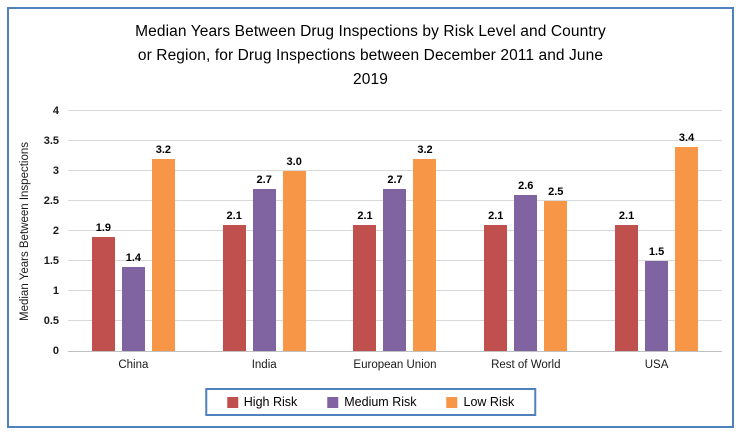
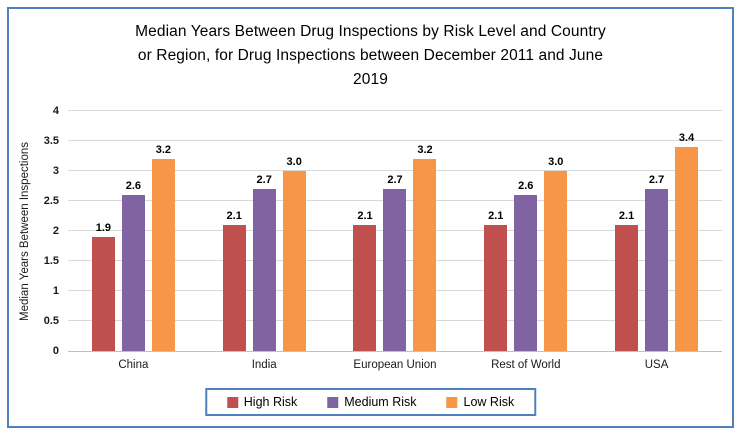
Medium Risk/China: 1.4 -> 2.6
Low Risk/Rest of World: 2.5 -> 3.0
Medium Risk/USA: 1.5 -> 2.7
